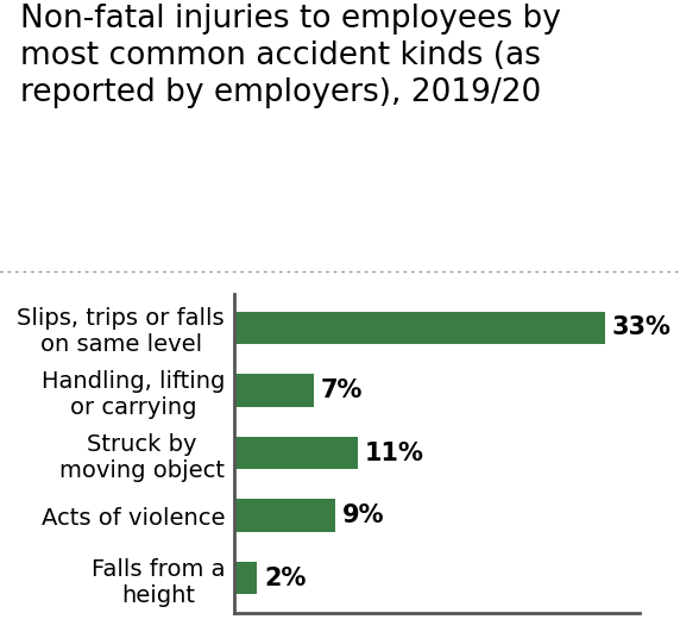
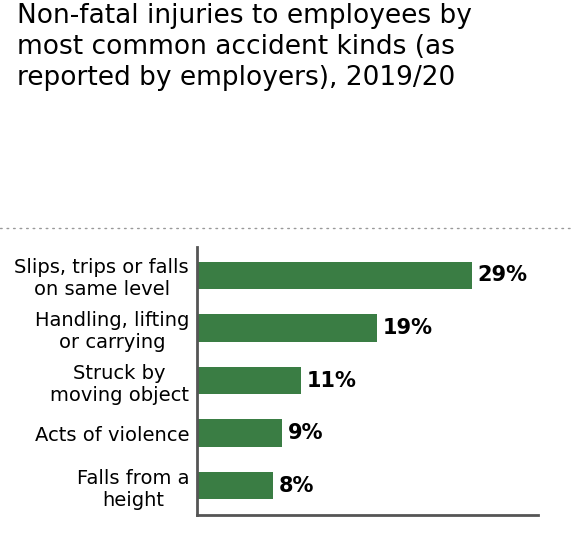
Slips, trips or falls on same level: 33% -> 29%
Handling, lifting or carrying: 7% -> 19%
Falls from a height: 2% -> 8%
